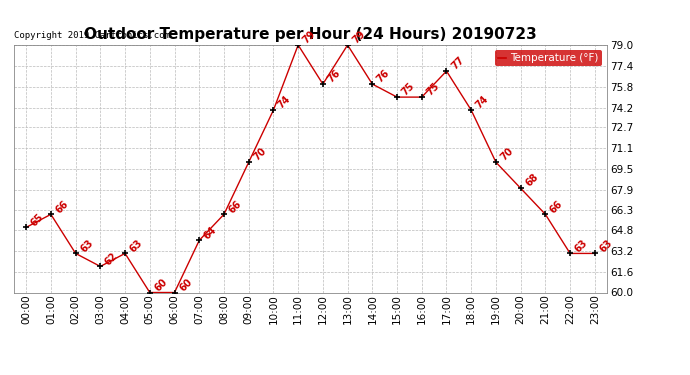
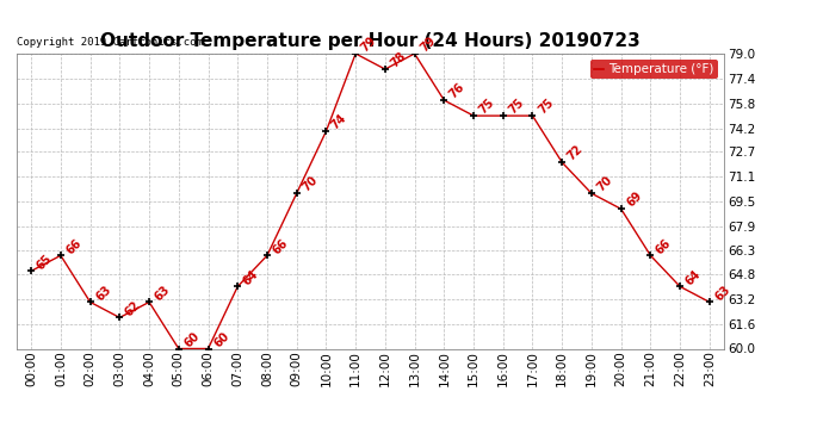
12:00: 76 -> 78
17:00: 77 -> 75
18:00: 74 -> 72
20:00: 68 -> 69
22:00: 63 -> 64
